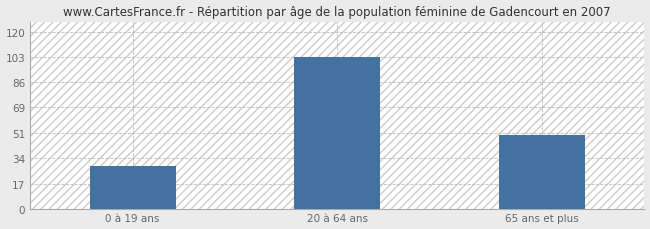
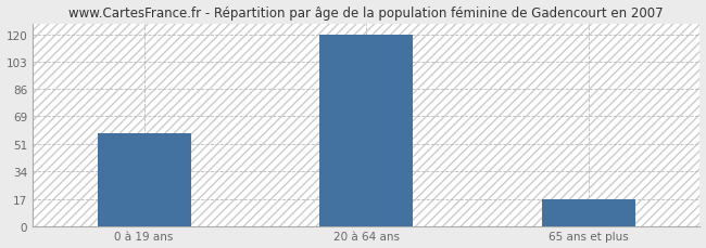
0 à 19 ans: 29 -> 58
20 à 64 ans: 103 -> 120
65 ans et plus: 50 -> 17
